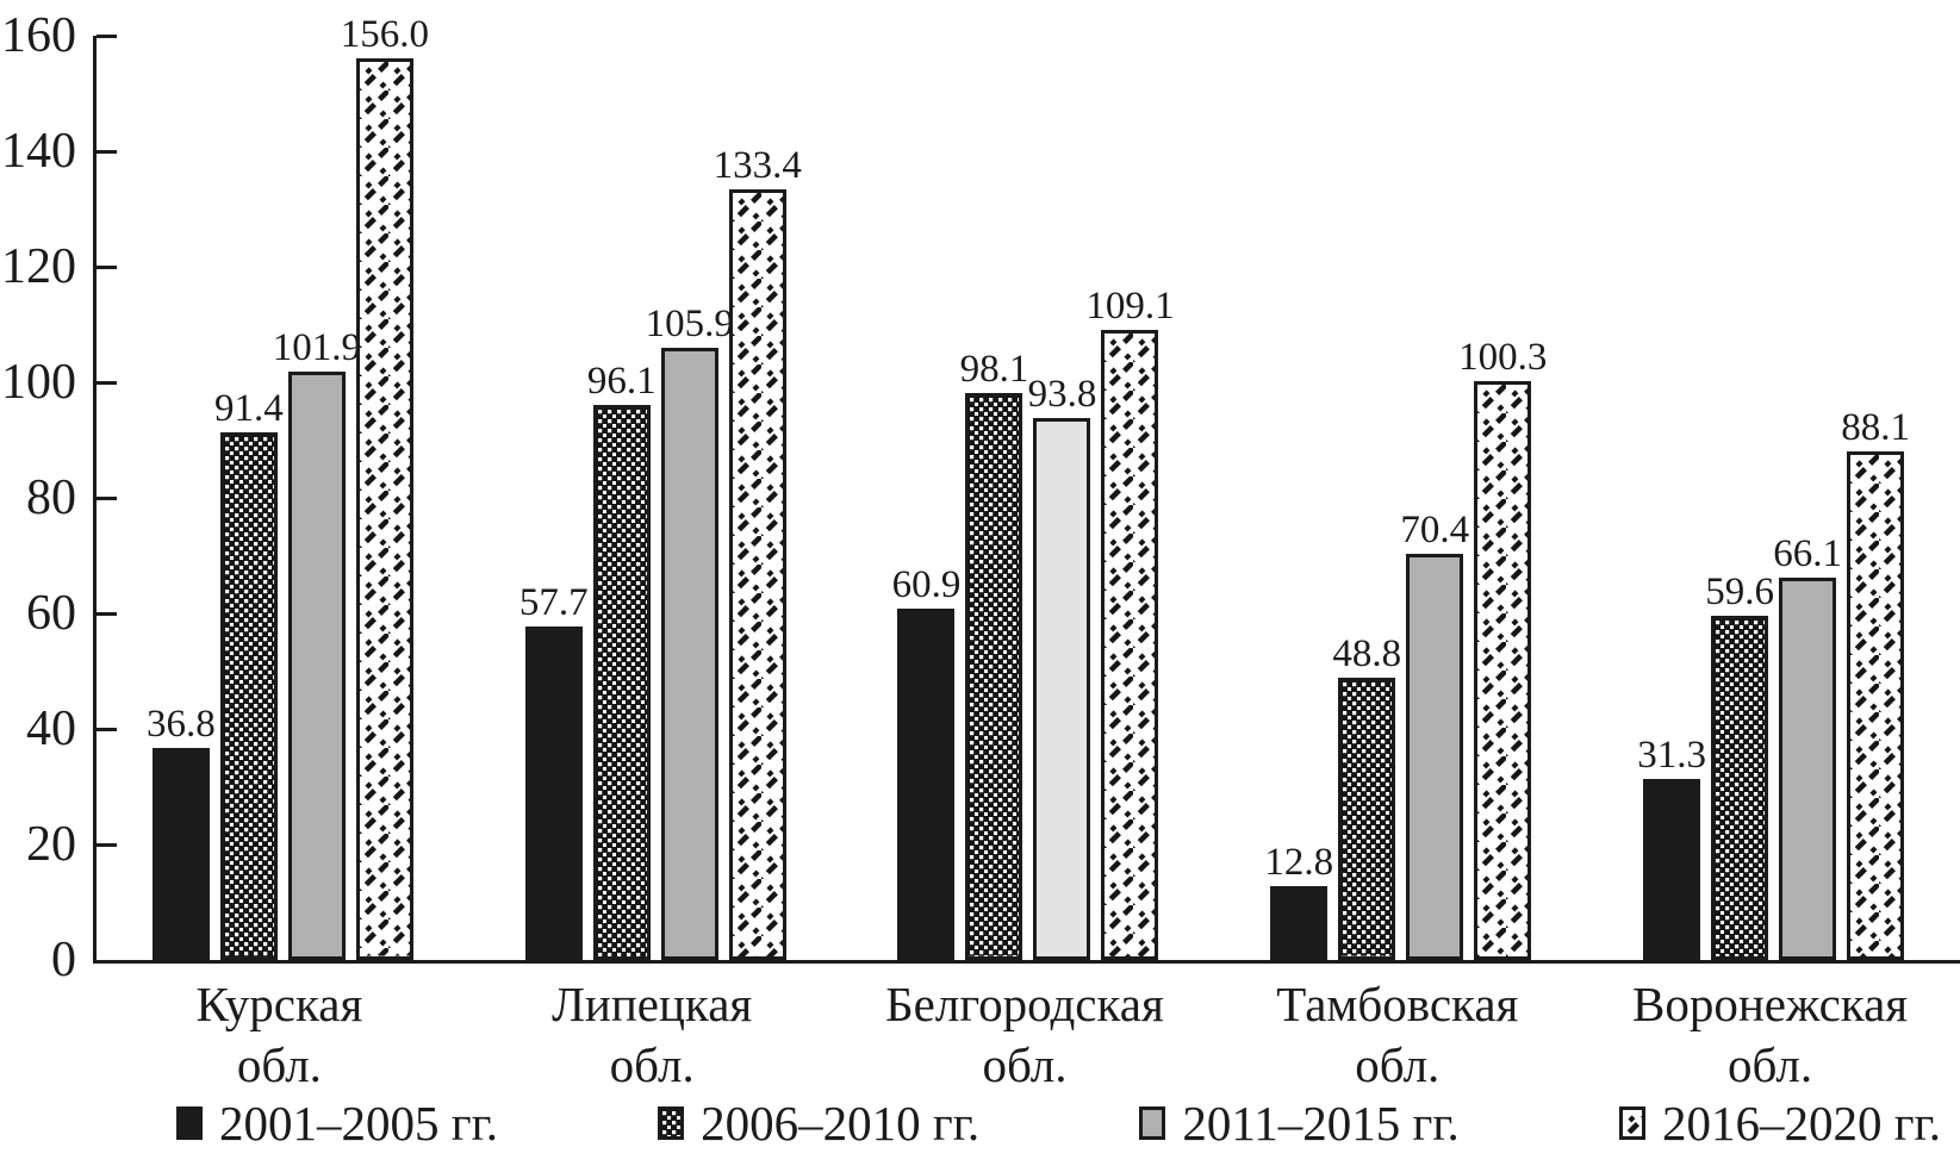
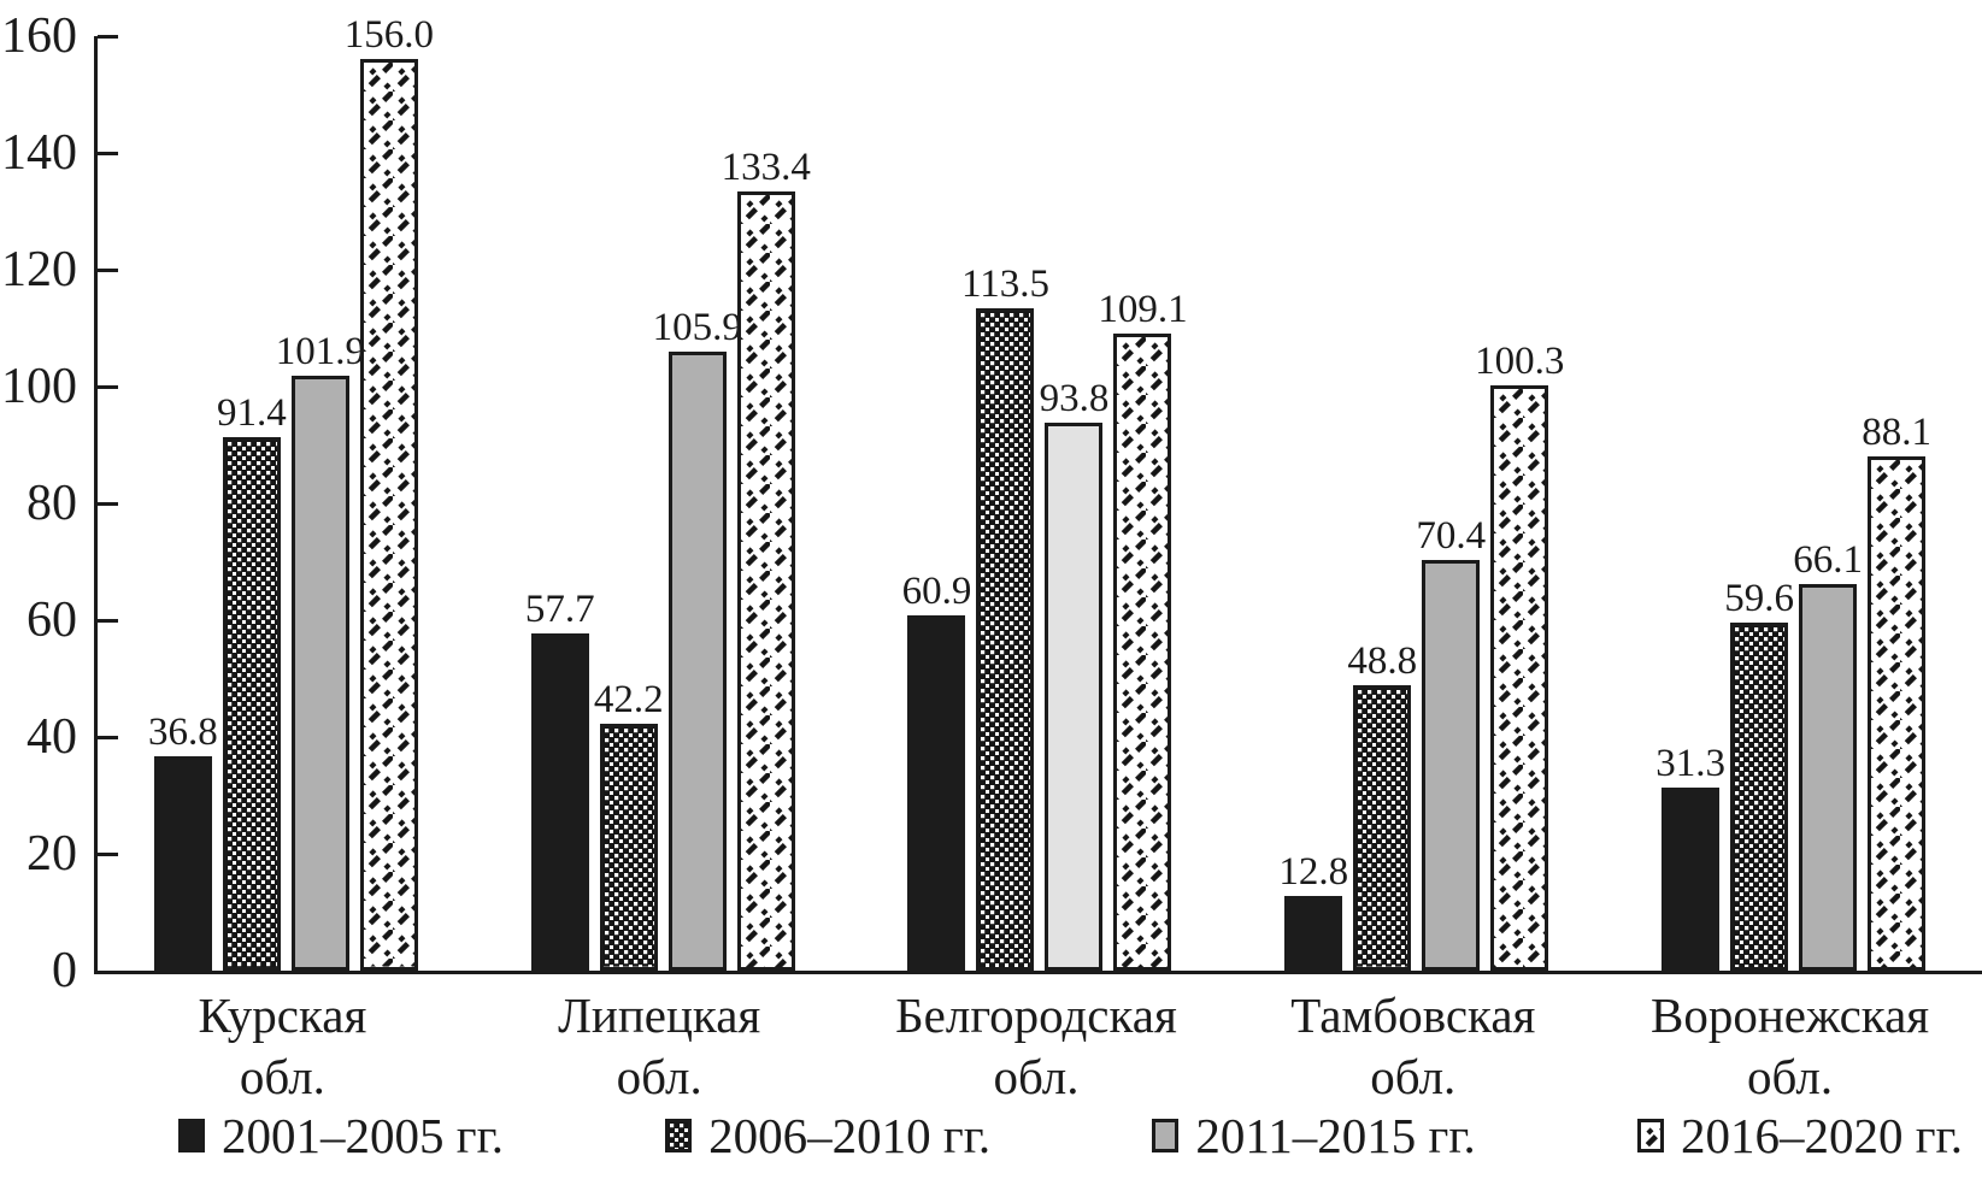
2006–2010 гг./Липецкая обл.: 96.1 -> 42.2
2006–2010 гг./Белгородская обл.: 98.1 -> 113.5
